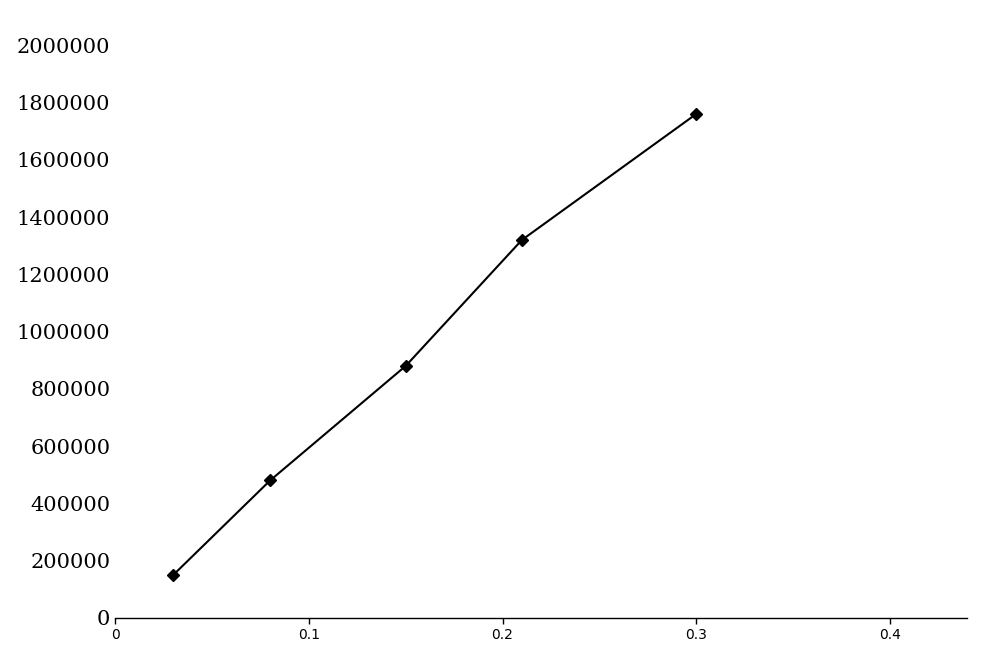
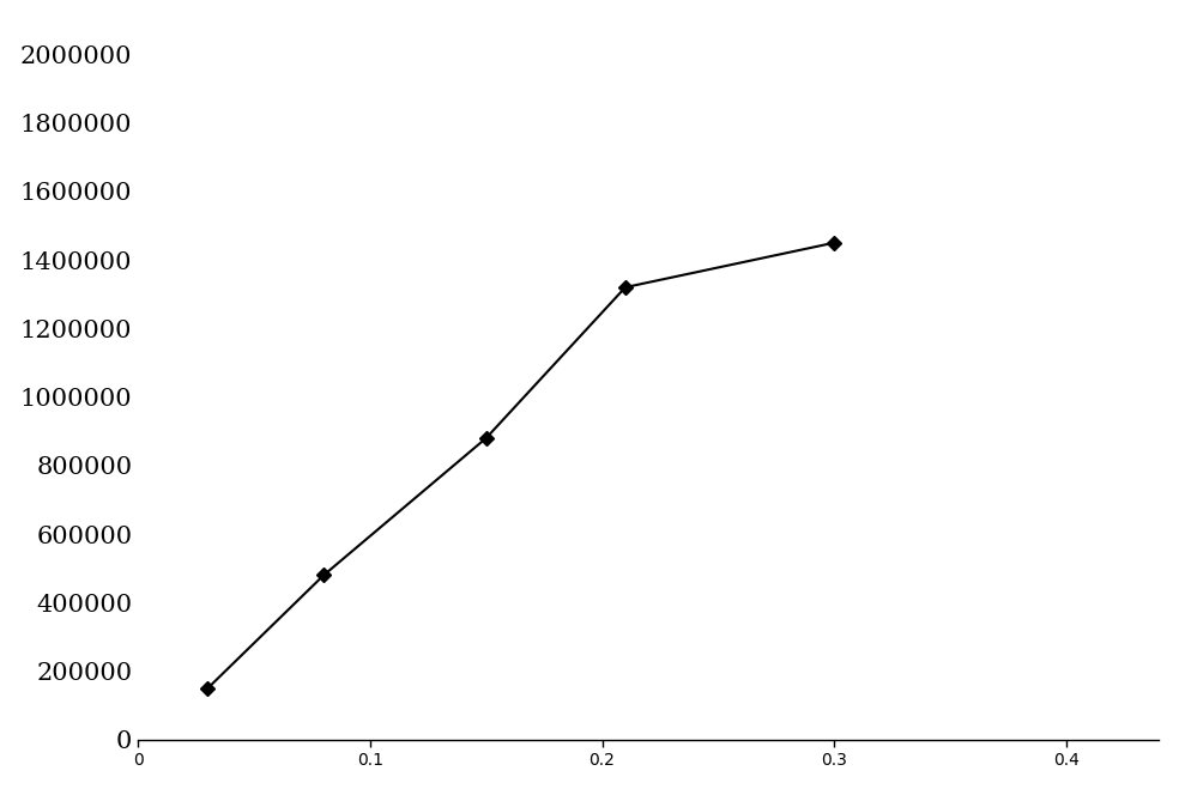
0.3: 1760000 -> 1450000
